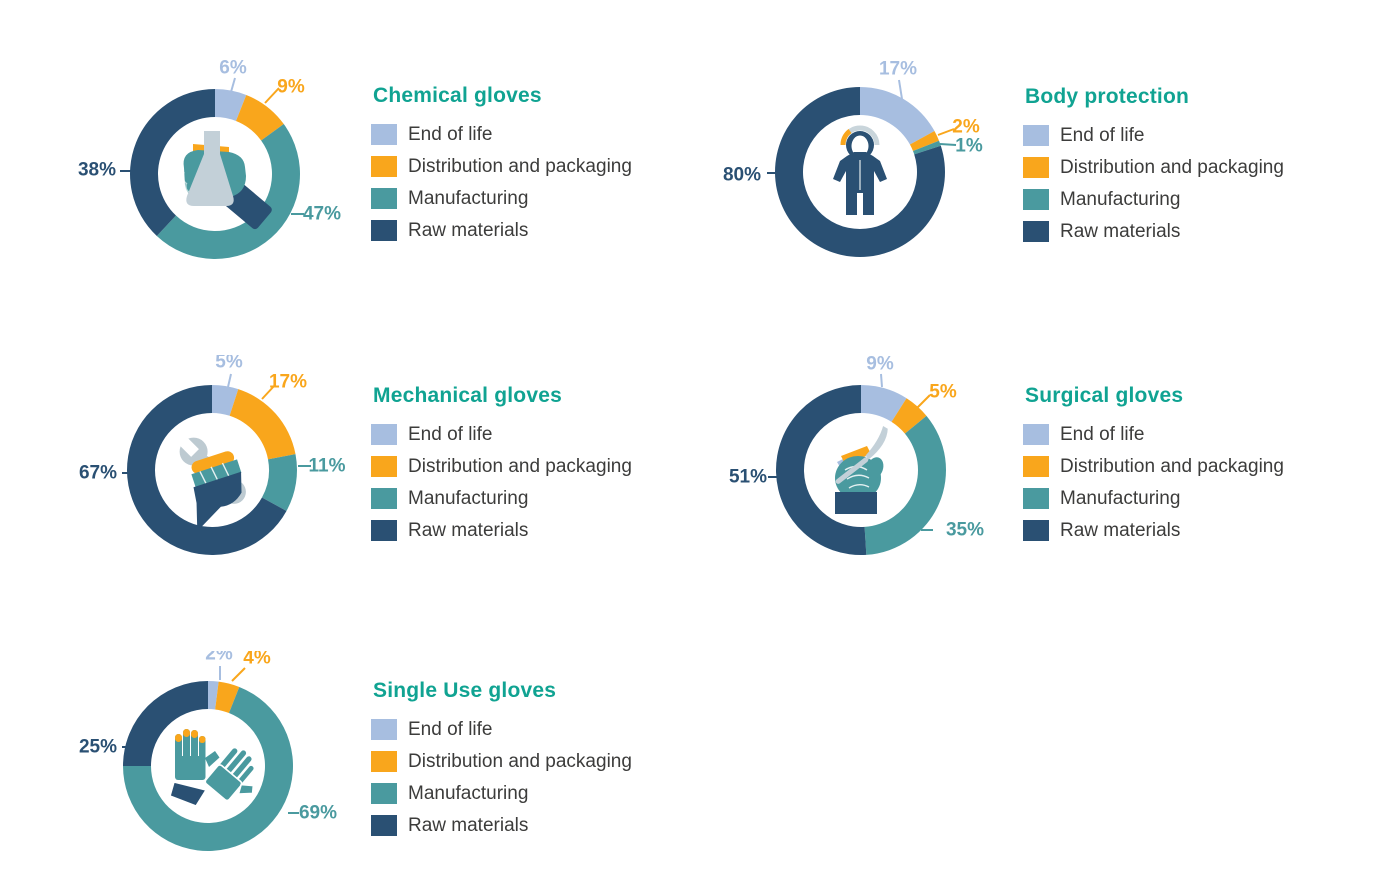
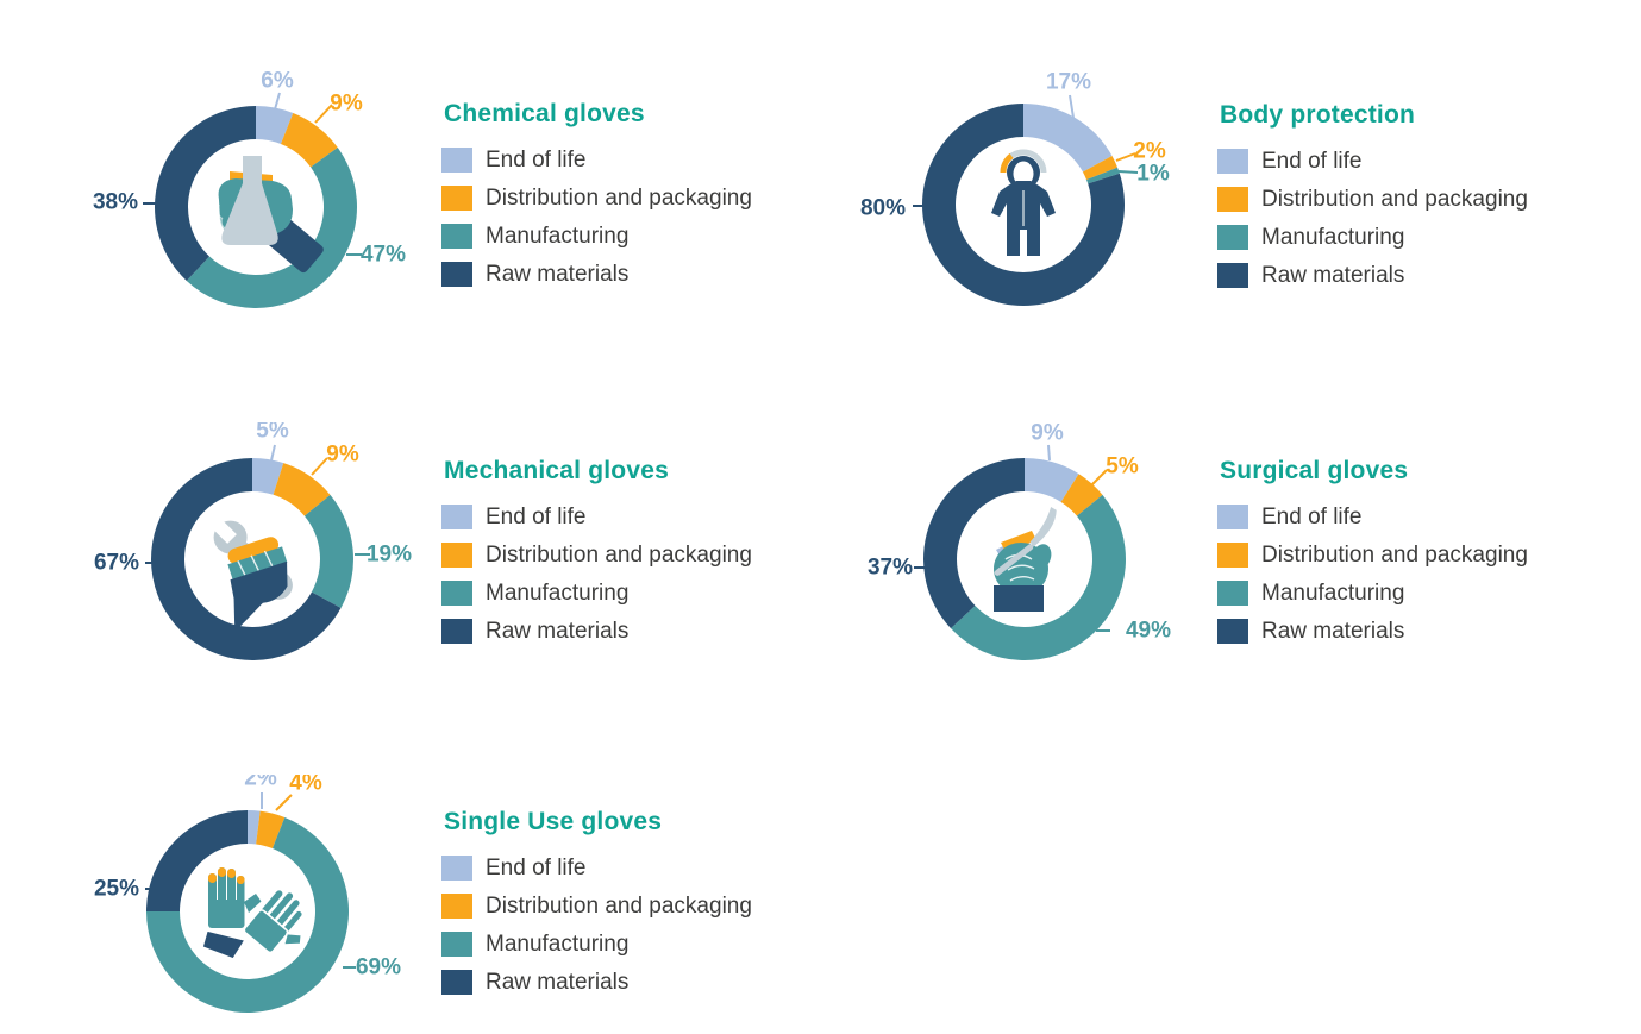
Mechanical gloves/Distribution and packaging: 17% -> 9%
Mechanical gloves/Manufacturing: 11% -> 19%
Surgical gloves/Manufacturing: 35% -> 49%
Surgical gloves/Raw materials: 51% -> 37%
